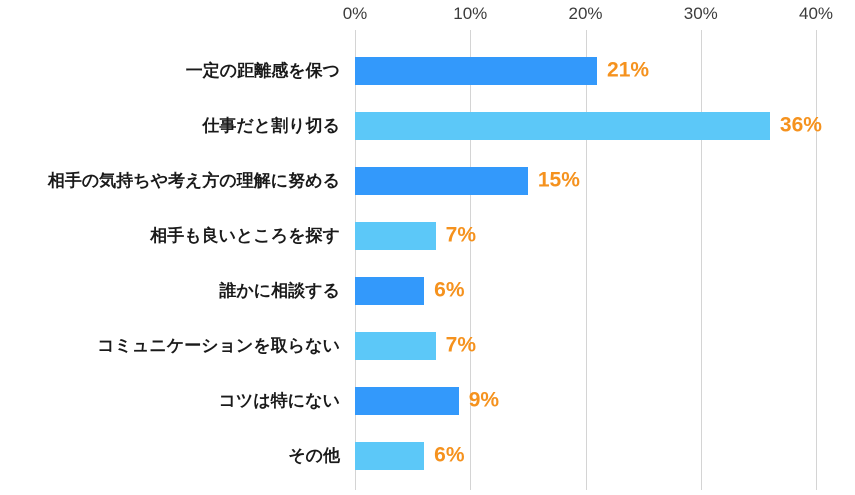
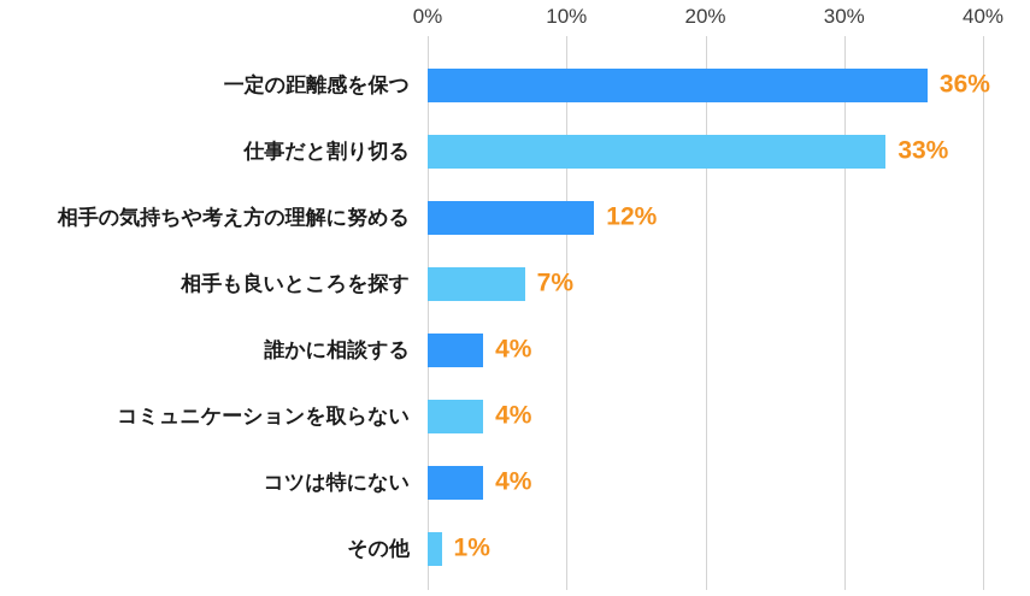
一定の距離感を保つ: 21% -> 36%
仕事だと割り切る: 36% -> 33%
相手の気持ちや考え方の理解に努める: 15% -> 12%
誰かに相談する: 6% -> 4%
コミュニケーションを取らない: 7% -> 4%
コツは特にない: 9% -> 4%
その他: 6% -> 1%
